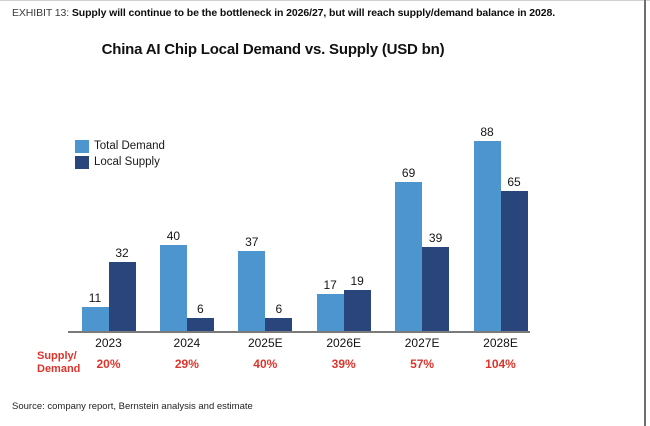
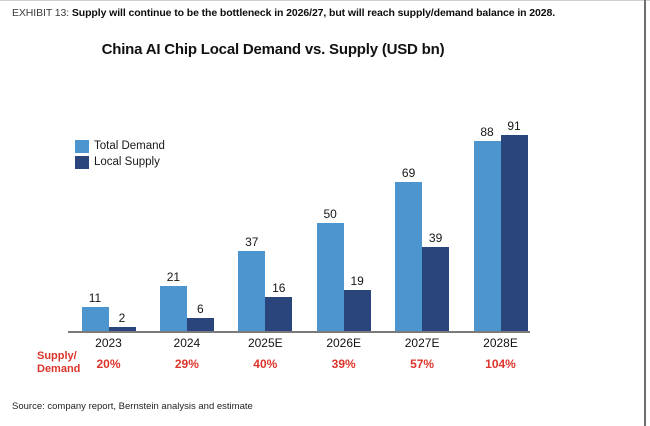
Local Supply/2023: 32 -> 2
Total Demand/2024: 40 -> 21
Local Supply/2025E: 6 -> 16
Total Demand/2026E: 17 -> 50
Local Supply/2028E: 65 -> 91
